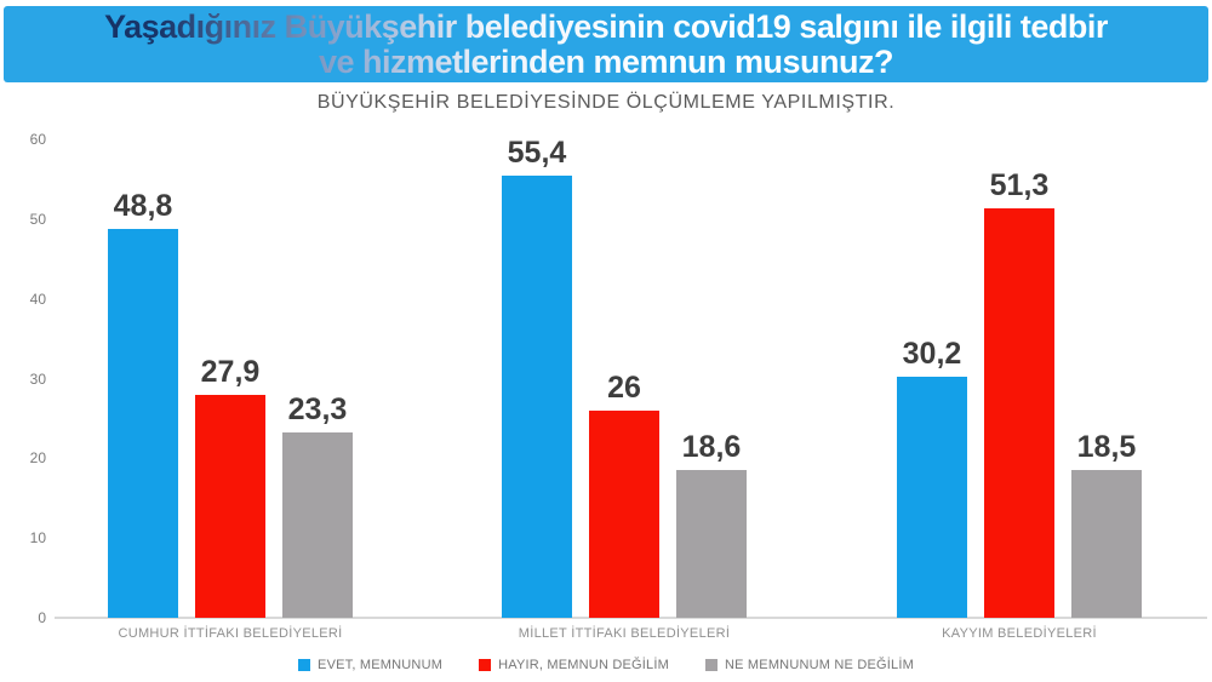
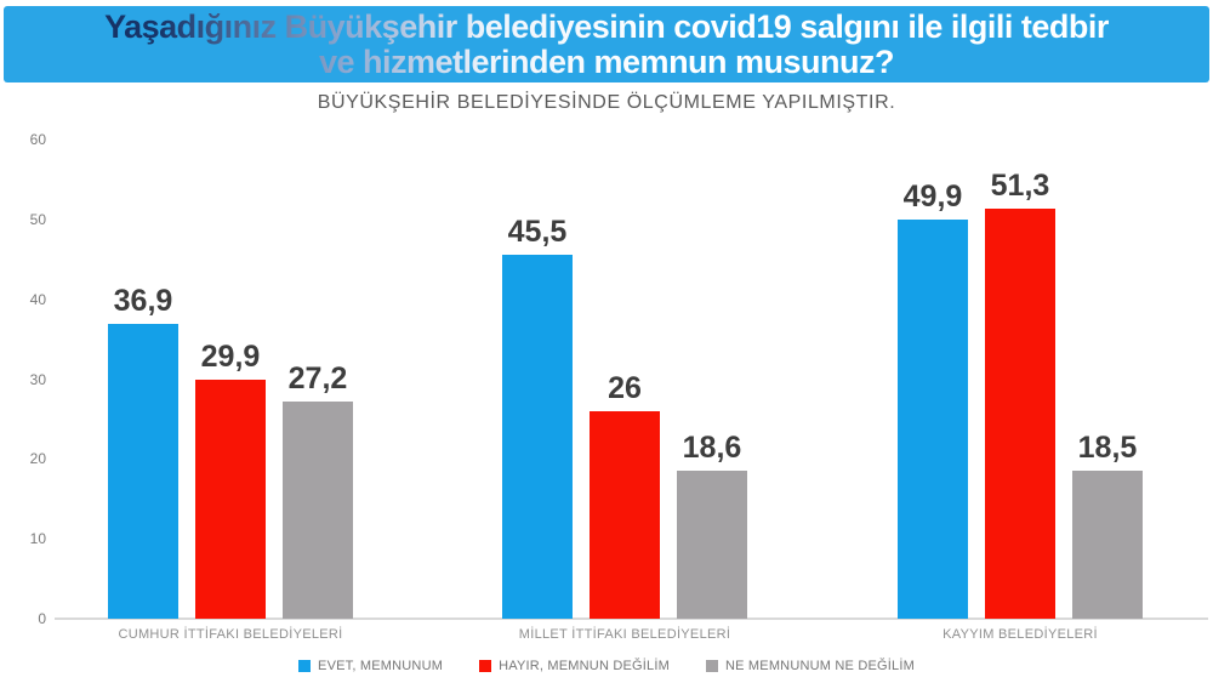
EVET, MEMNUNUM/CUMHUR İTTİFAKI BELEDİYELERİ: 48,8 -> 36,9
HAYIR, MEMNUN DEĞİLİM/CUMHUR İTTİFAKI BELEDİYELERİ: 27,9 -> 29,9
NE MEMNUNUM NE DEĞİLİM/CUMHUR İTTİFAKI BELEDİYELERİ: 23,3 -> 27,2
EVET, MEMNUNUM/MİLLET İTTİFAKI BELEDİYELERİ: 55,4 -> 45,5
EVET, MEMNUNUM/KAYYIM BELEDİYELERİ: 30,2 -> 49,9
